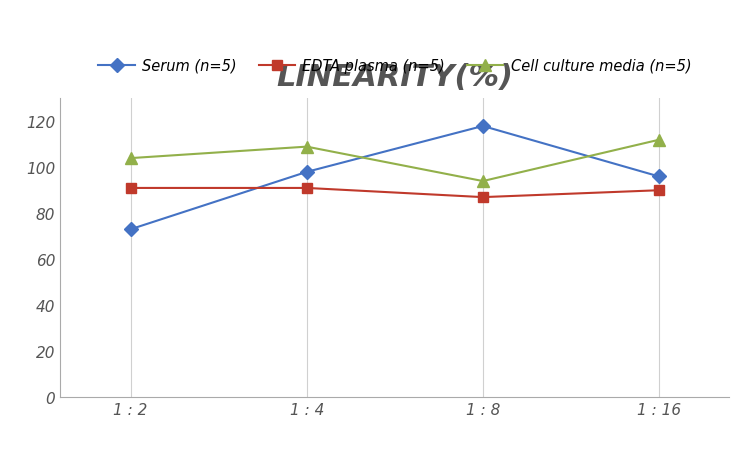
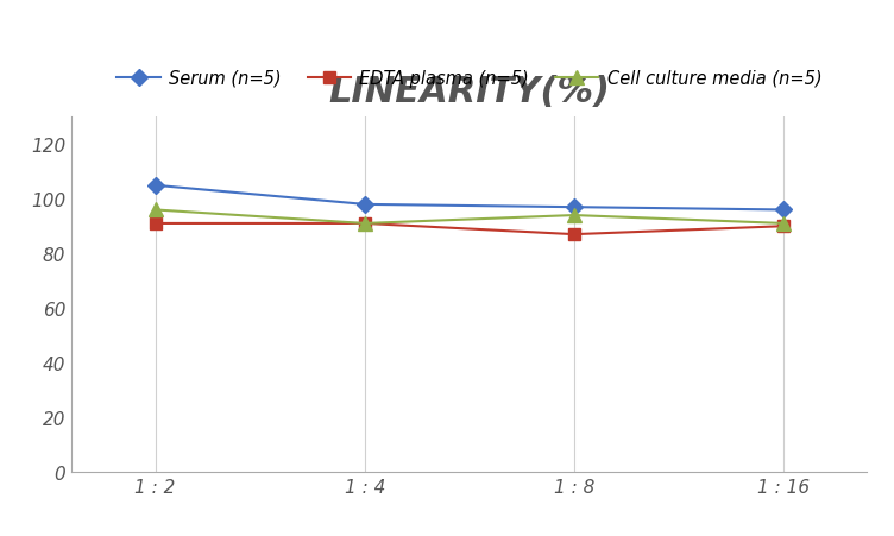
Serum (n=5)/1 : 2: 73 -> 105
Cell culture media (n=5)/1 : 2: 104 -> 96
Cell culture media (n=5)/1 : 4: 109 -> 91
Serum (n=5)/1 : 8: 118 -> 97
Cell culture media (n=5)/1 : 16: 112 -> 91
